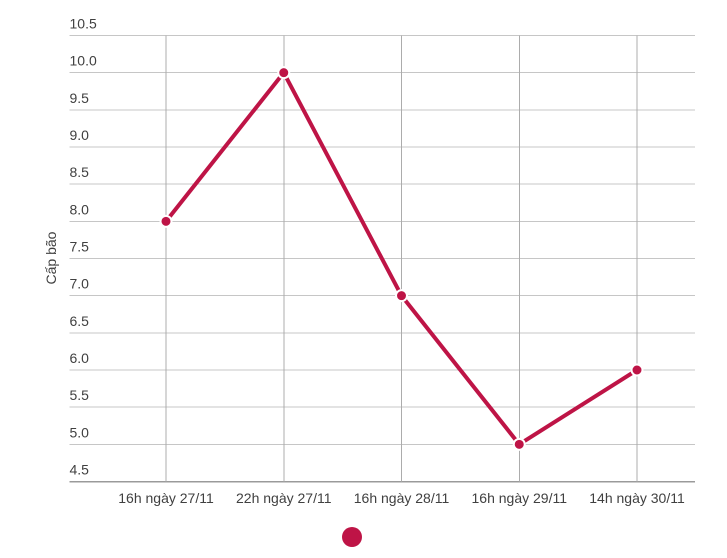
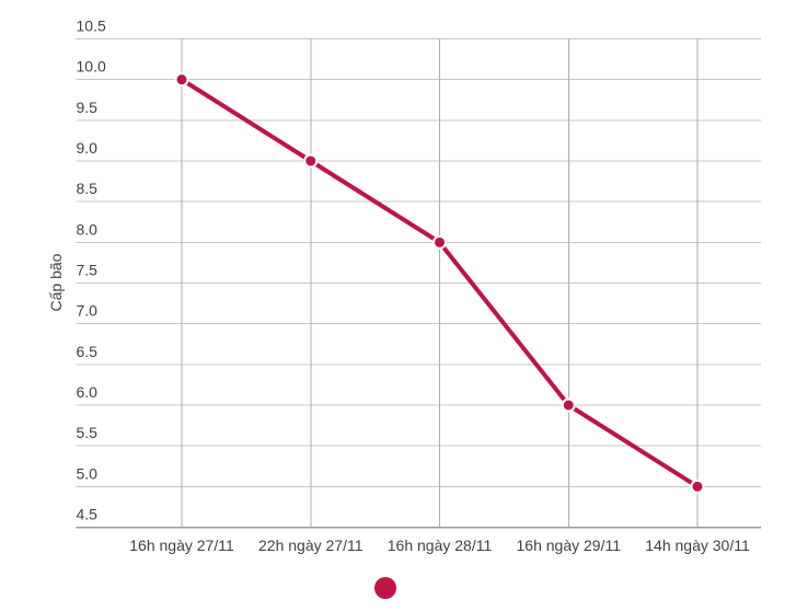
16h ngày 27/11: 8 -> 10
22h ngày 27/11: 10 -> 9
16h ngày 28/11: 7 -> 8
16h ngày 29/11: 5 -> 6
14h ngày 30/11: 6 -> 5
